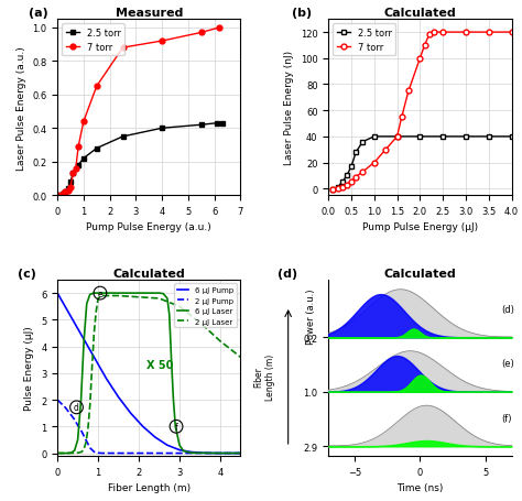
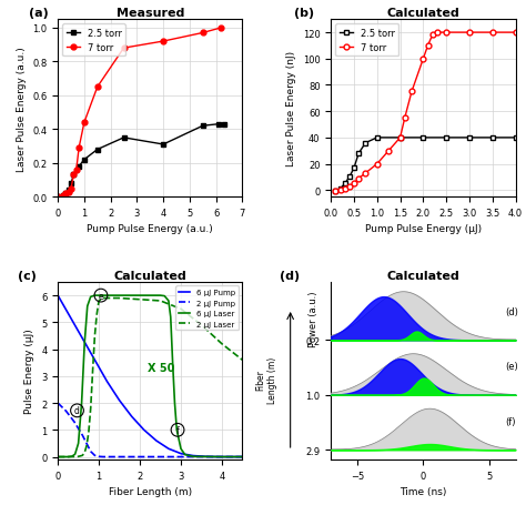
Measured/2.5 torr/4: 0.40 -> 0.31
